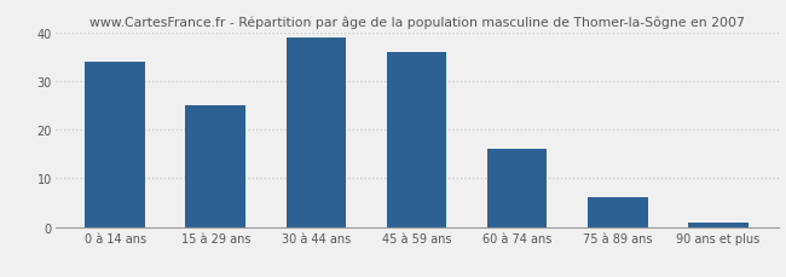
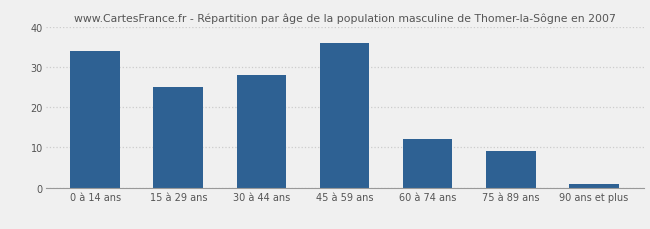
30 à 44 ans: 39 -> 28
60 à 74 ans: 16 -> 12
75 à 89 ans: 6 -> 9
